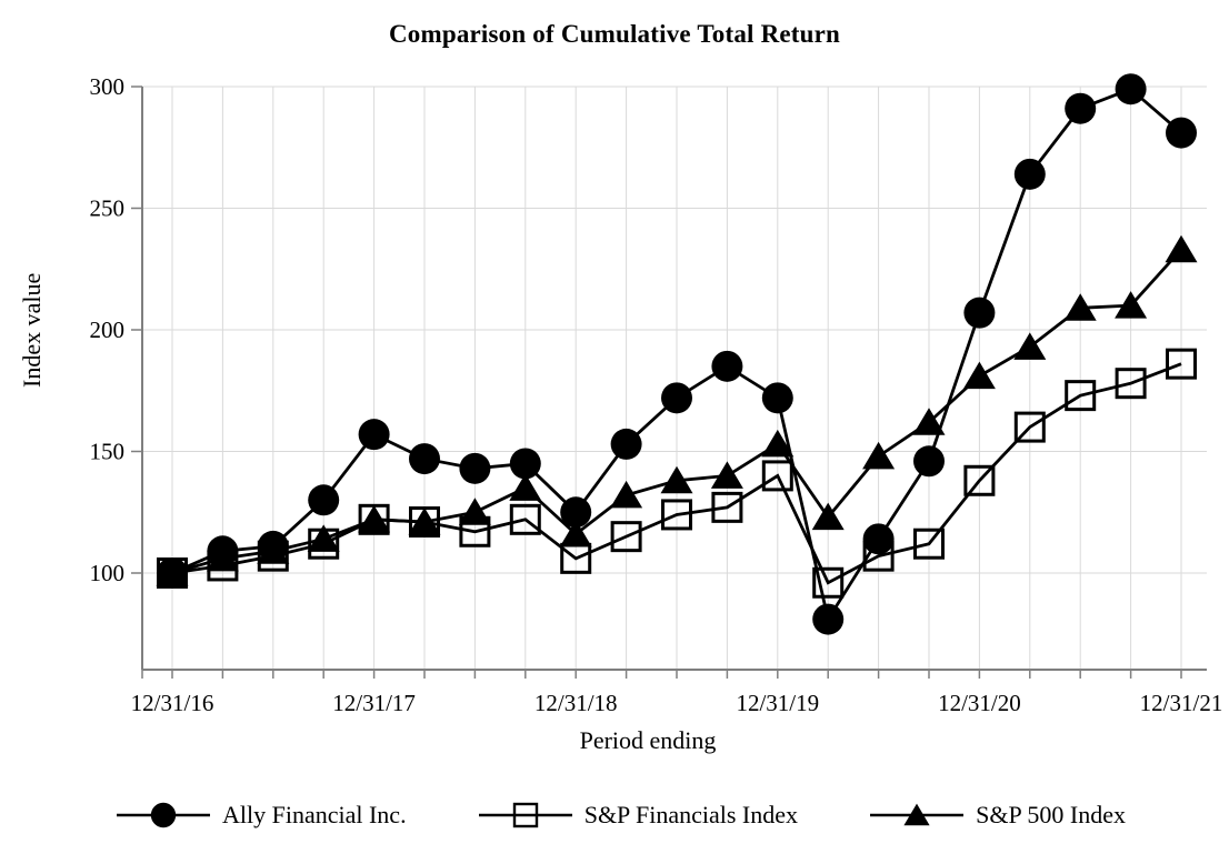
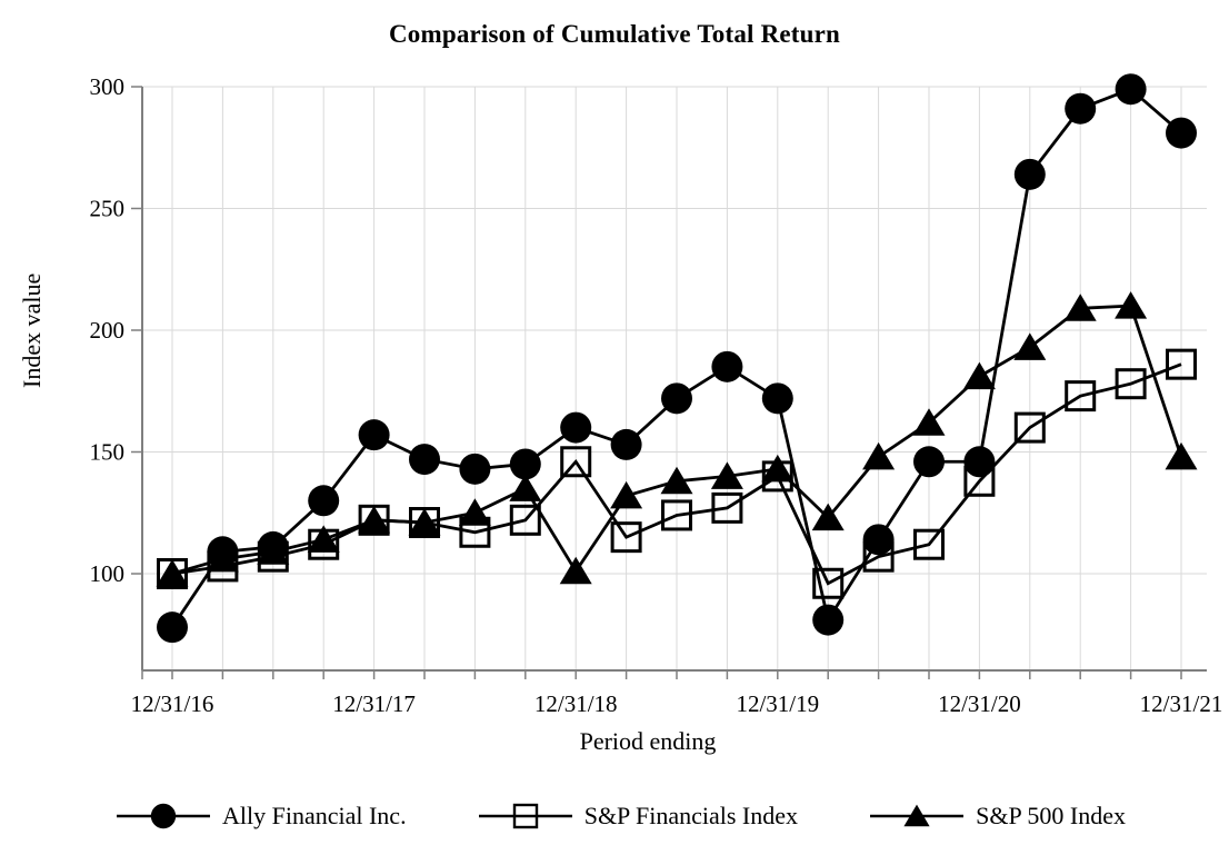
Ally Financial Inc./12/31/16: 100 -> 78
Ally Financial Inc./12/31/18: 125 -> 160
S&P Financials Index/12/31/18: 106 -> 146
S&P 500 Index/12/31/18: 116 -> 101
S&P 500 Index/12/31/19: 153 -> 143
Ally Financial Inc./12/31/20: 207 -> 146
S&P 500 Index/12/31/21: 233 -> 148
